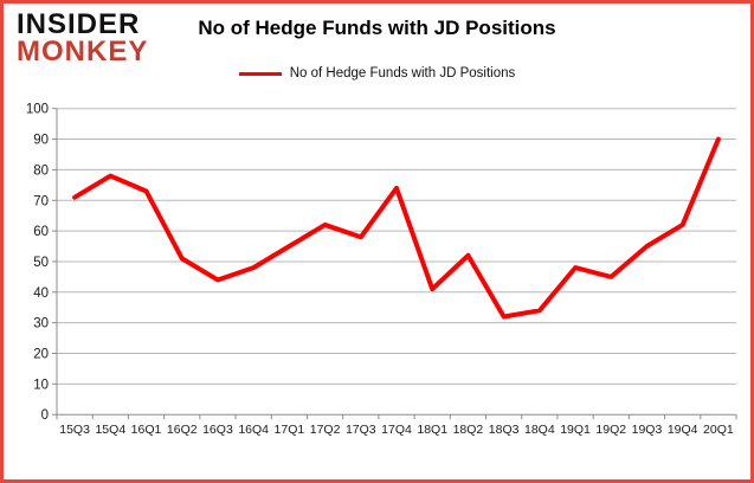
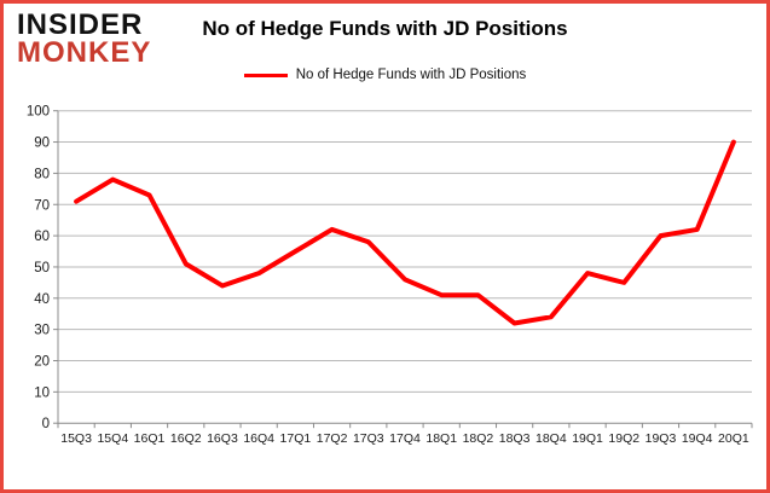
17Q4: 74 -> 46
18Q2: 52 -> 41
19Q3: 55 -> 60
